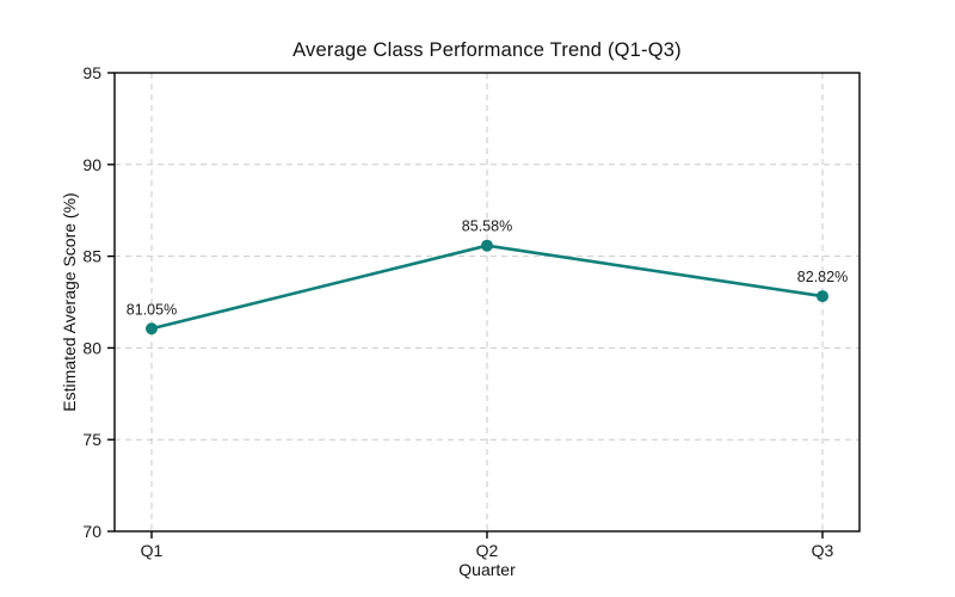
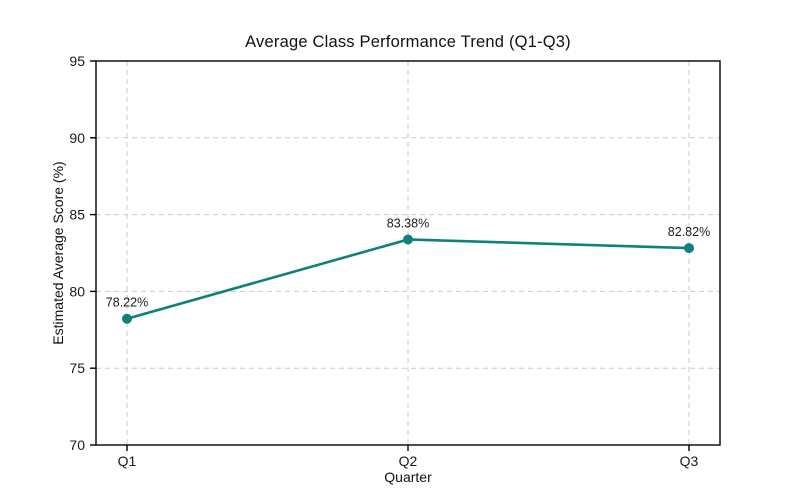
Q1: 81.05% -> 78.22%
Q2: 85.58% -> 83.38%
